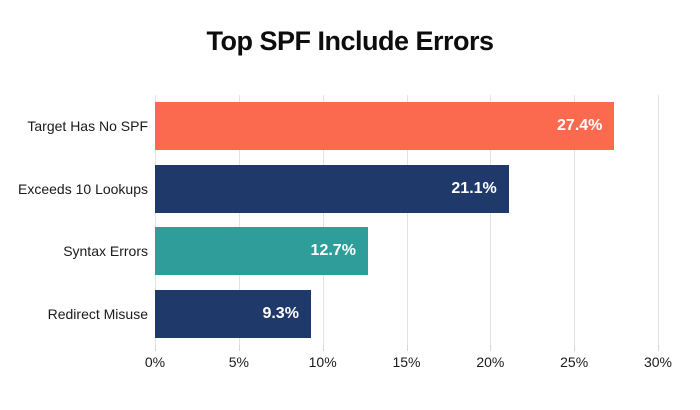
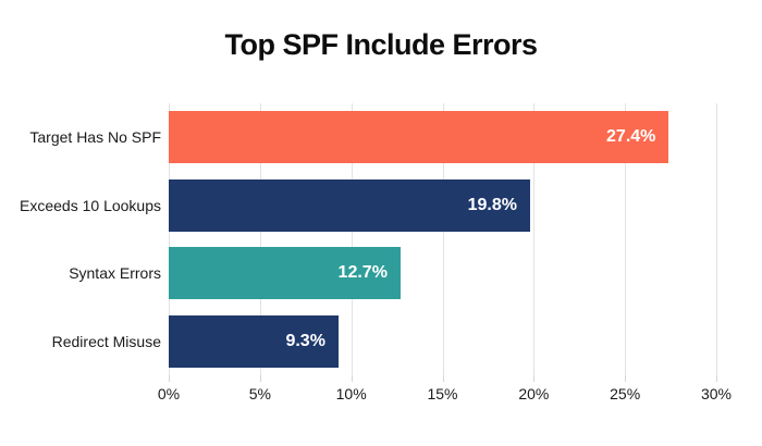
Exceeds 10 Lookups: 21.1% -> 19.8%
